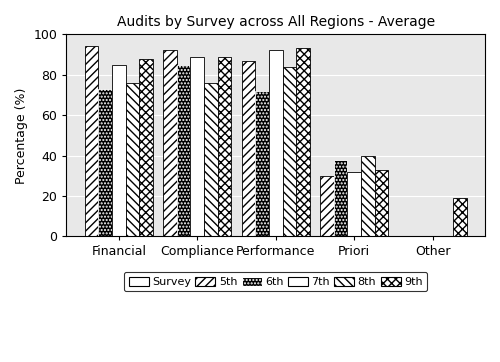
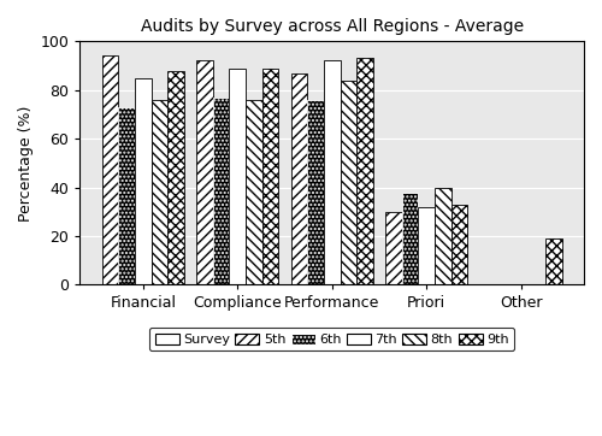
6th/Compliance: 85 -> 77
6th/Performance: 72 -> 76
